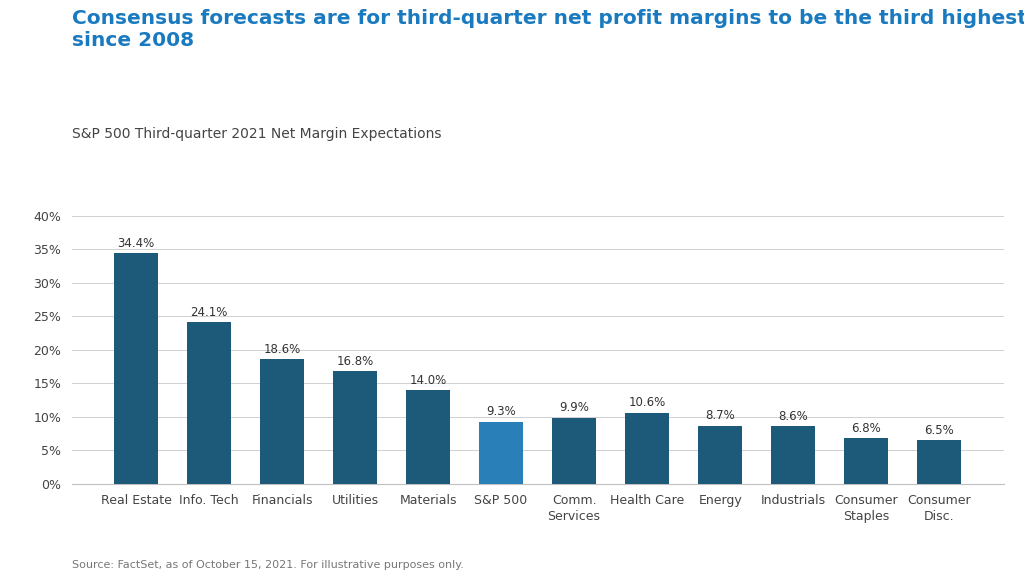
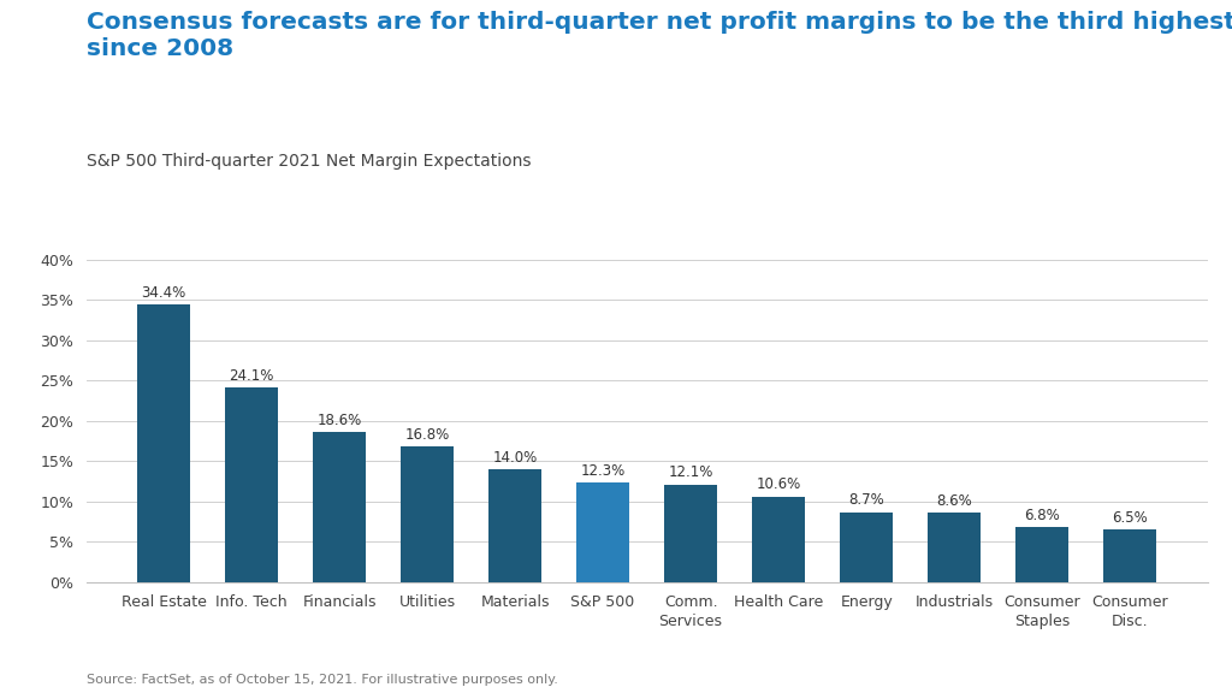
S&P 500: 9.3% -> 12.3%
Comm. Services: 9.9% -> 12.1%
